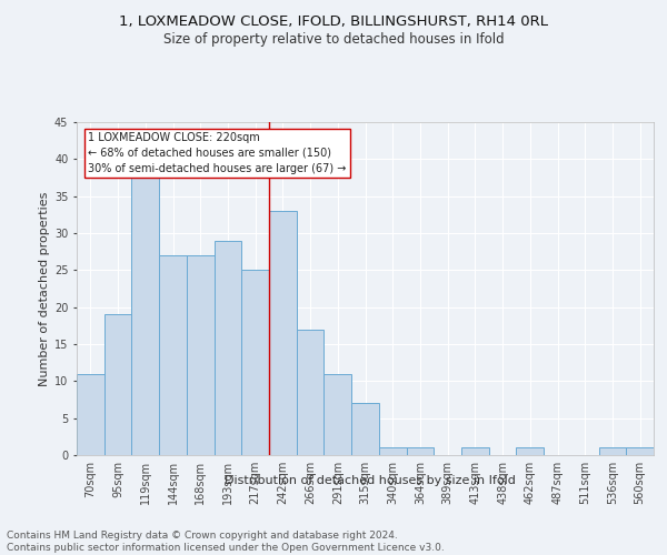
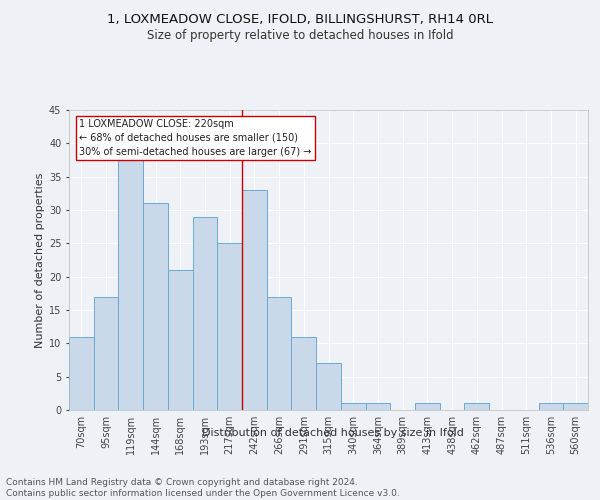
95sqm: 19 -> 17
144sqm: 27 -> 31
168sqm: 27 -> 21
